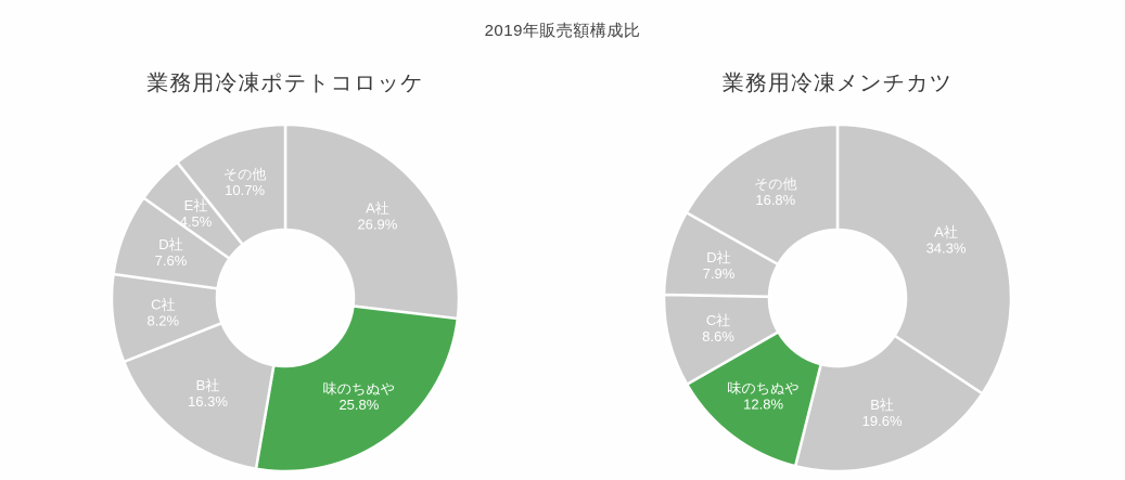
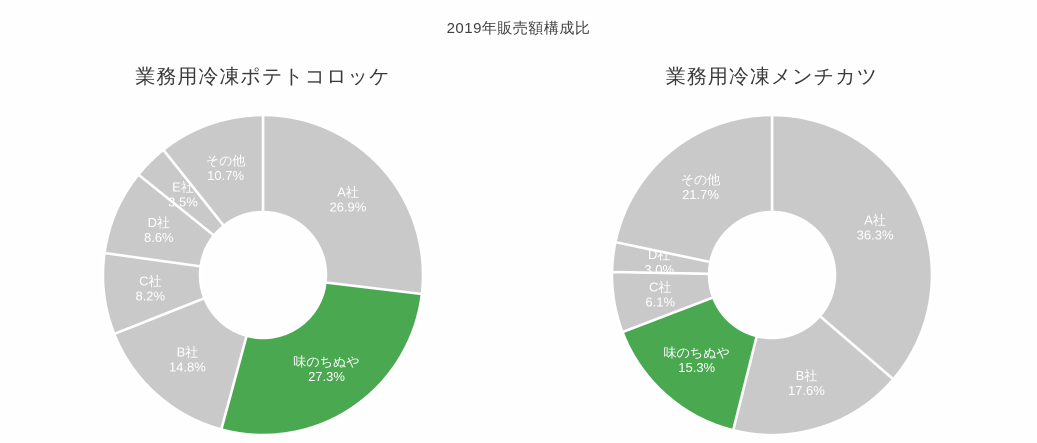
業務用冷凍ポテトコロッケ/味のちぬや: 25.8% -> 27.3%
業務用冷凍ポテトコロッケ/B社: 16.3% -> 14.8%
業務用冷凍ポテトコロッケ/D社: 7.6% -> 8.6%
業務用冷凍ポテトコロッケ/E社: 4.5% -> 3.5%
業務用冷凍メンチカツ/A社: 34.3% -> 36.3%
業務用冷凍メンチカツ/B社: 19.6% -> 17.6%
業務用冷凍メンチカツ/味のちぬや: 12.8% -> 15.3%
業務用冷凍メンチカツ/C社: 8.6% -> 6.1%
業務用冷凍メンチカツ/D社: 7.9% -> 3.0%
業務用冷凍メンチカツ/その他: 16.8% -> 21.7%
